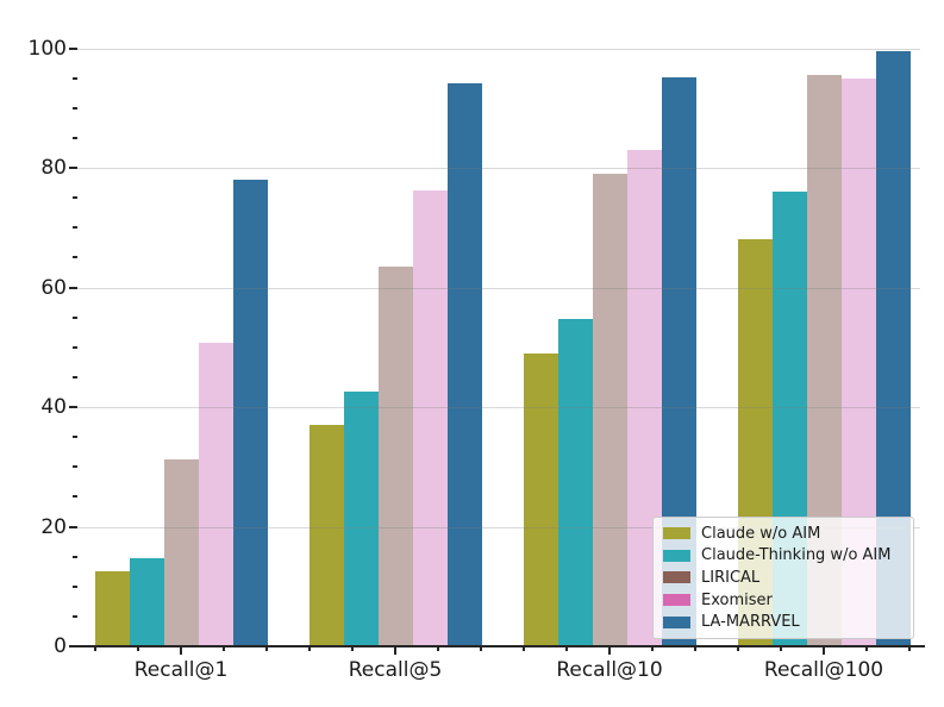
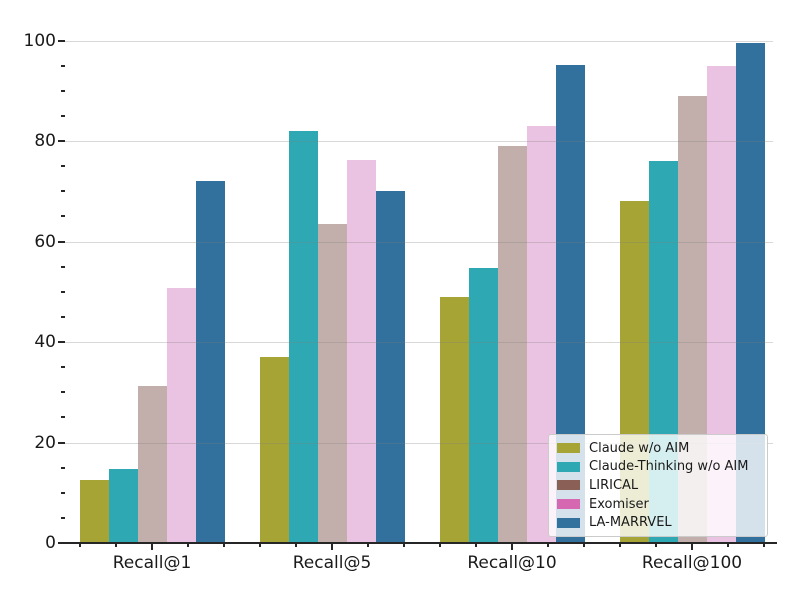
LA-MARRVEL/Recall@1: 78 -> 72
Claude-Thinking w/o AIM/Recall@5: 42 -> 82
LA-MARRVEL/Recall@5: 94 -> 70
LIRICAL/Recall@100: 96 -> 89
